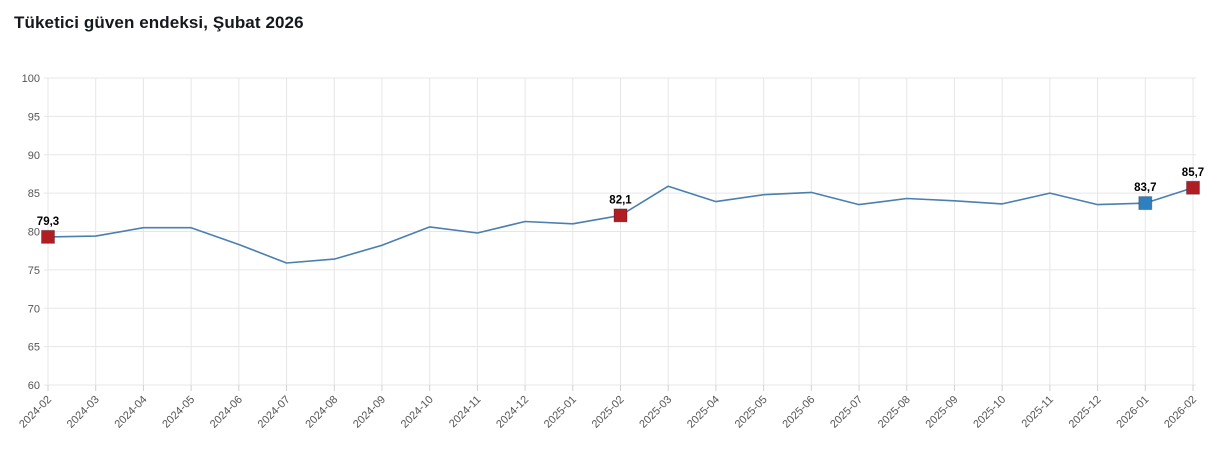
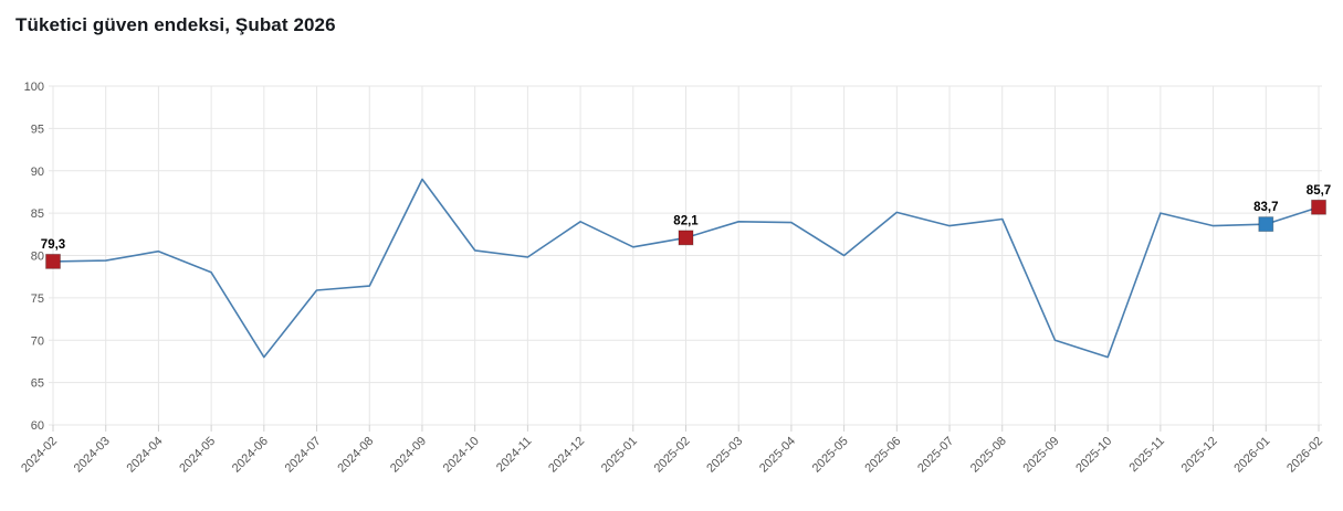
2024-05: 80 -> 78
2024-06: 78 -> 68
2024-09: 78 -> 89
2024-12: 81 -> 84
2025-03: 86 -> 84
2025-05: 85 -> 80
2025-09: 84 -> 70
2025-10: 84 -> 68
